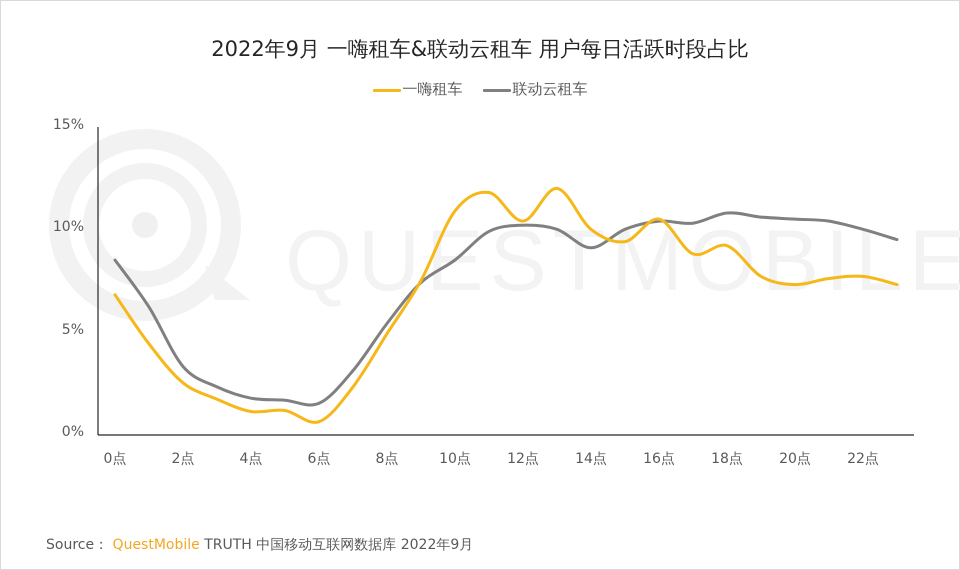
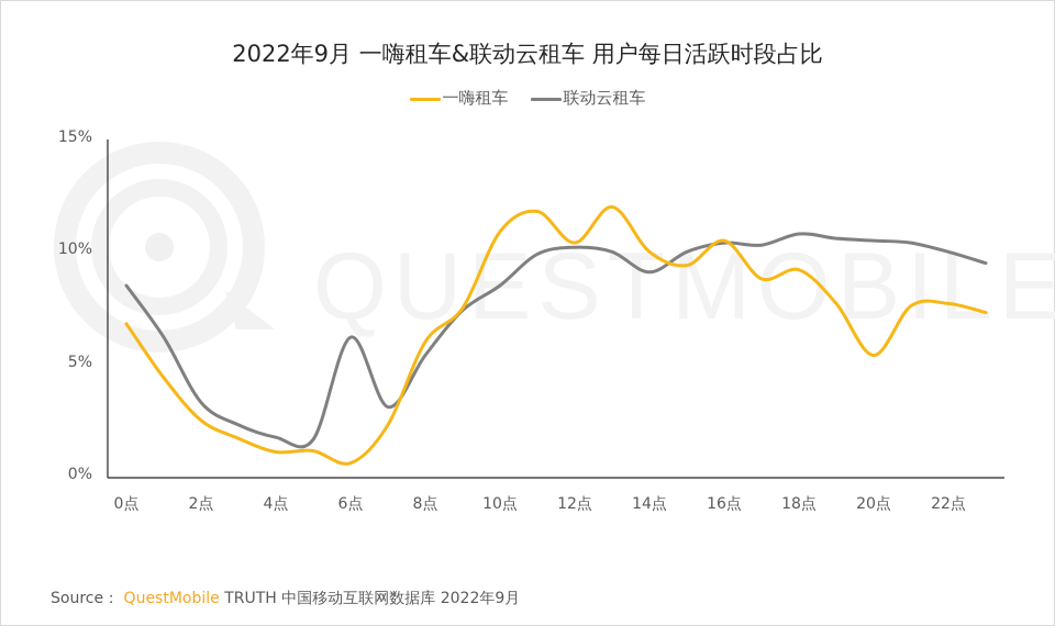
联动云租车/6点: 1.5% -> 6.2%
一嗨租车/8点: 4.9% -> 6.0%
一嗨租车/20点: 7.3% -> 5.4%
